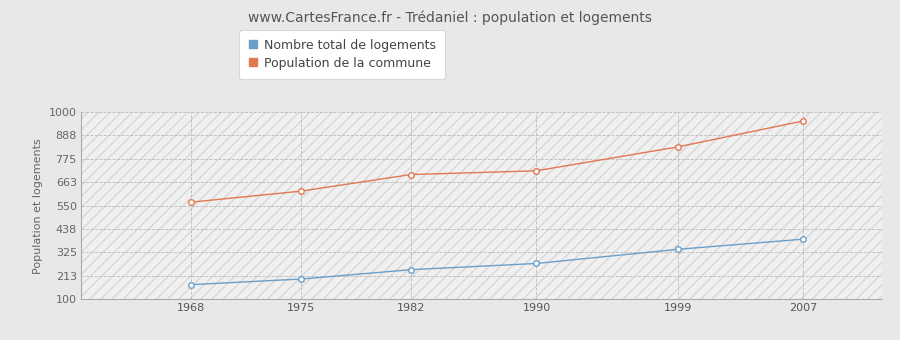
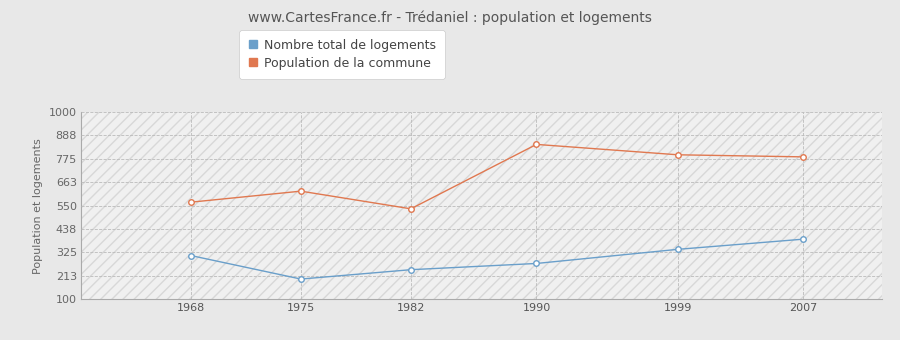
Nombre total de logements/1968: 170 -> 310
Population de la commune/1982: 700 -> 535
Population de la commune/1990: 718 -> 845
Population de la commune/1999: 833 -> 795
Population de la commune/2007: 958 -> 785
